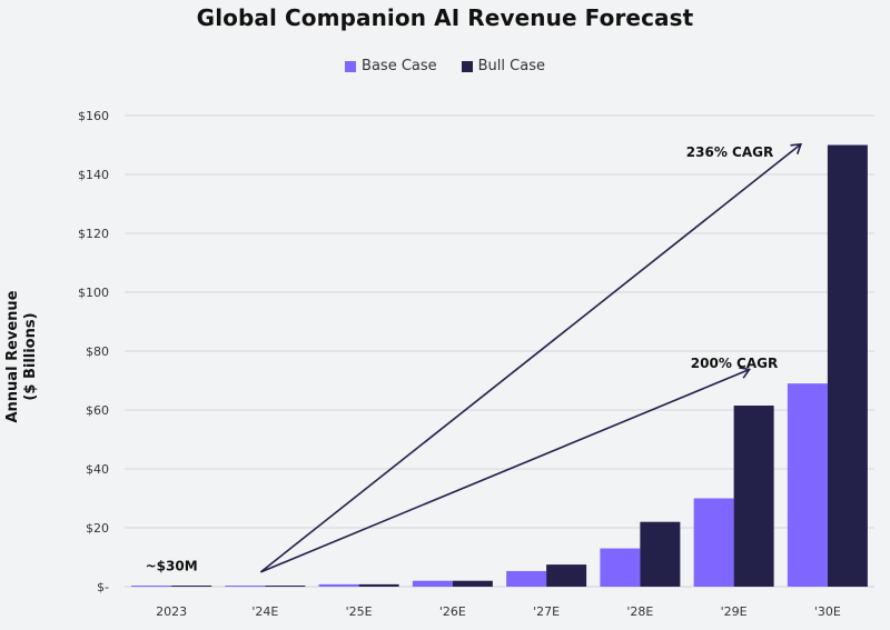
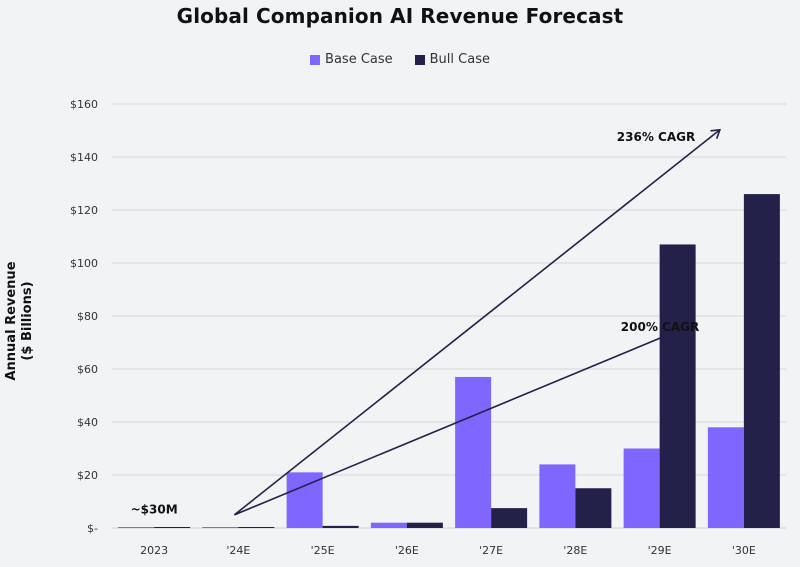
Base Case/'25E: $1 -> $21
Base Case/'27E: $5 -> $57
Base Case/'28E: $13 -> $24
Bull Case/'28E: $22 -> $15
Bull Case/'29E: $62 -> $107
Base Case/'30E: $69 -> $38
Bull Case/'30E: $150 -> $126
